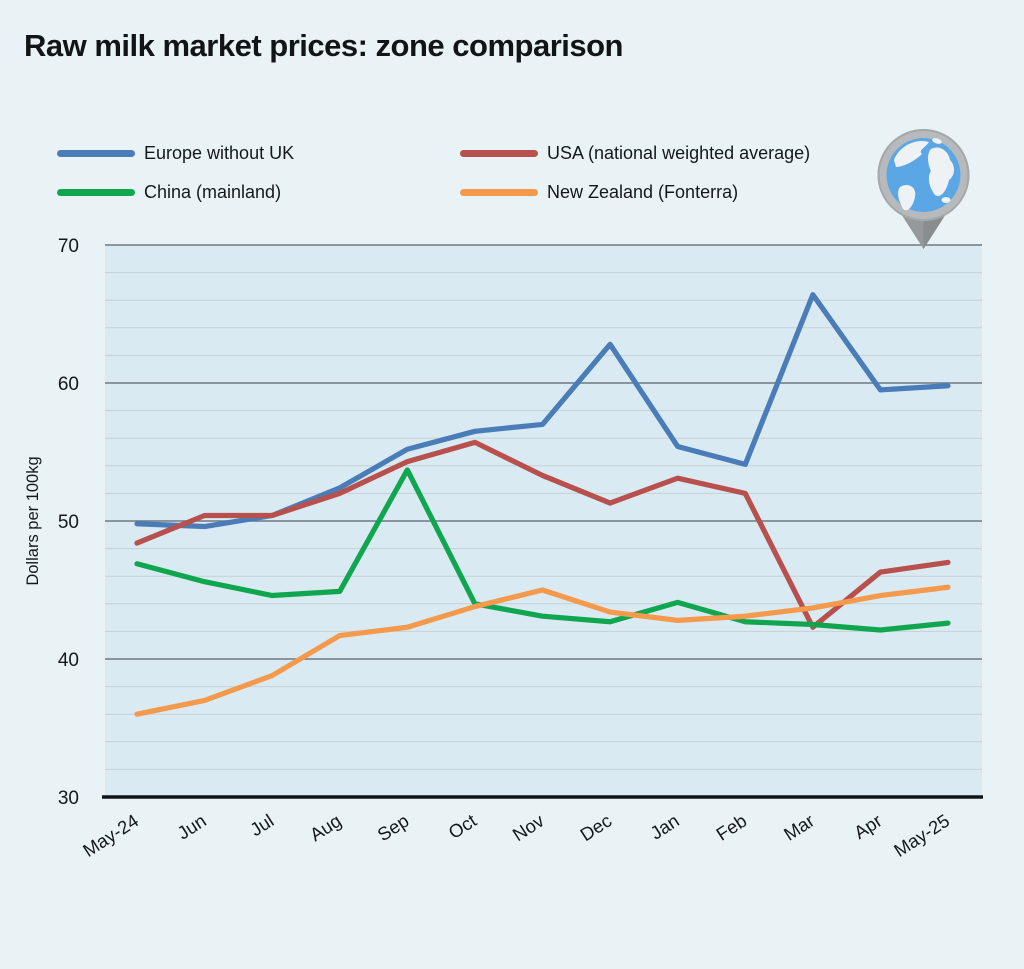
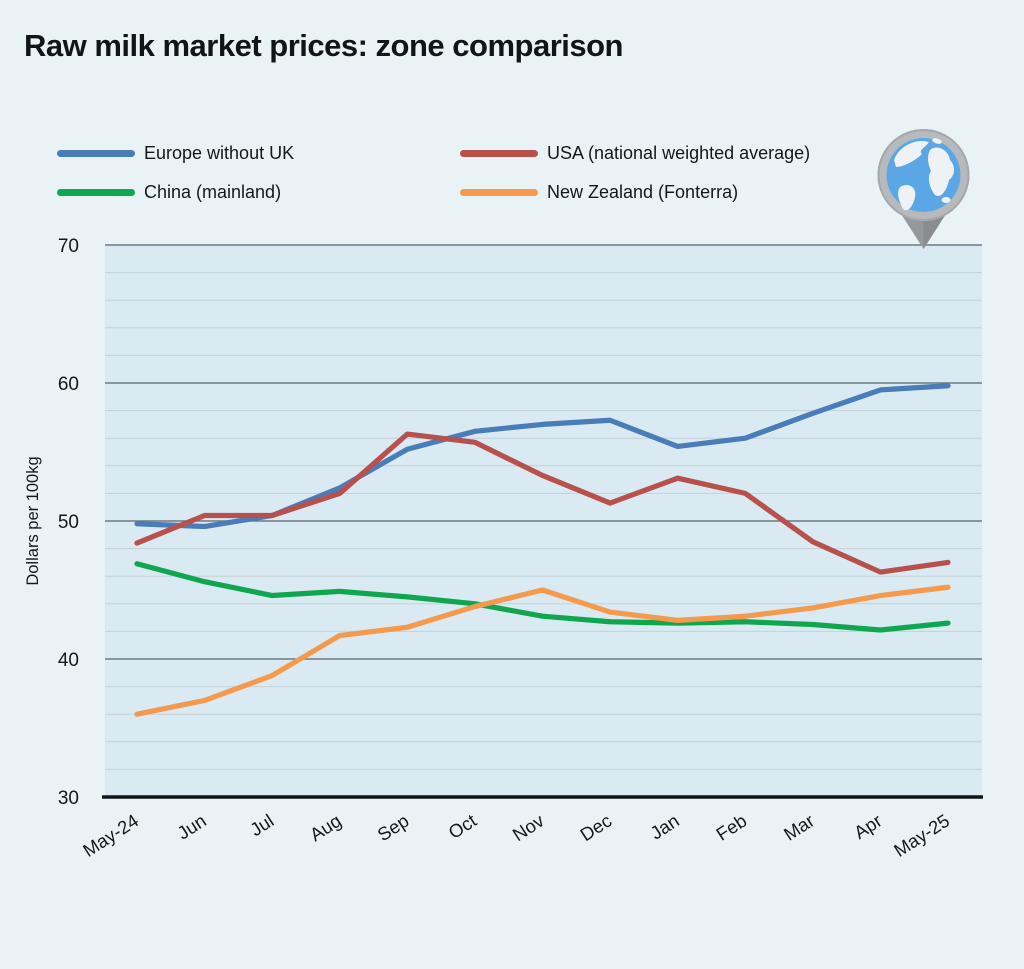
USA (national weighted average)/Sep: 54.3 -> 56.3
China (mainland)/Sep: 53.7 -> 44.5
Europe without UK/Dec: 62.8 -> 57.3
China (mainland)/Jan: 44.1 -> 42.6
Europe without UK/Feb: 54.1 -> 56.0
Europe without UK/Mar: 66.4 -> 57.8
USA (national weighted average)/Mar: 42.3 -> 48.5
